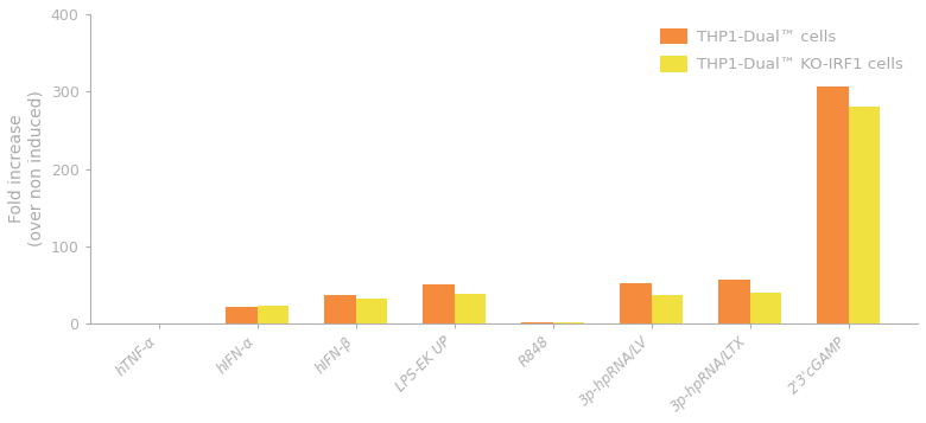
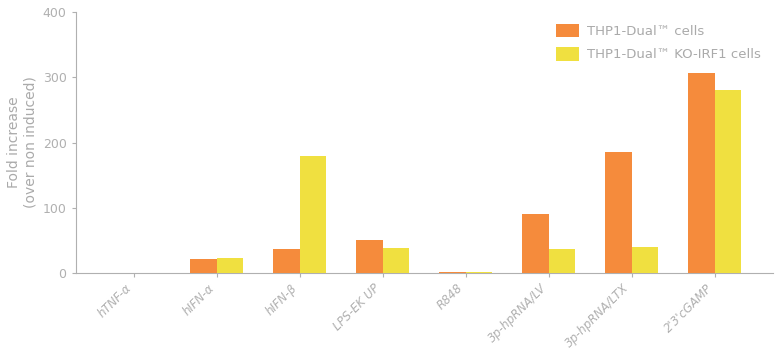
THP1-Dual™ KO-IRF1 cells/hIFN-β: 33 -> 180
THP1-Dual™ cells/3p-hpRNA/LV: 52 -> 90
THP1-Dual™ cells/3p-hpRNA/LTX: 57 -> 186
